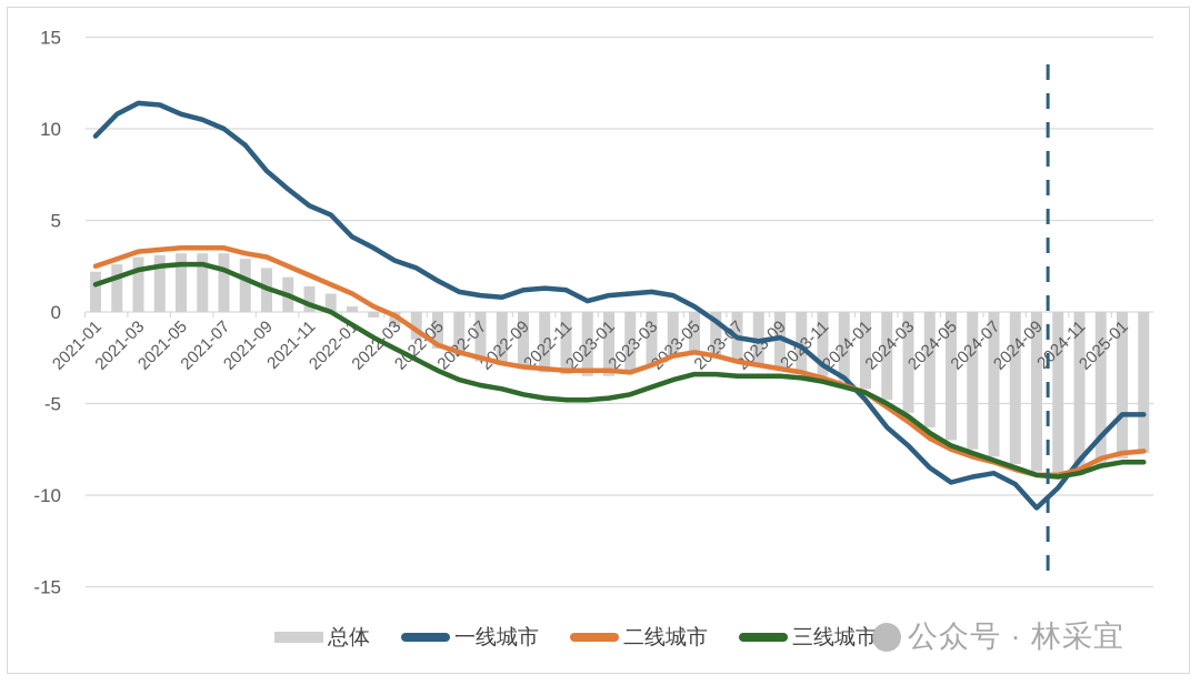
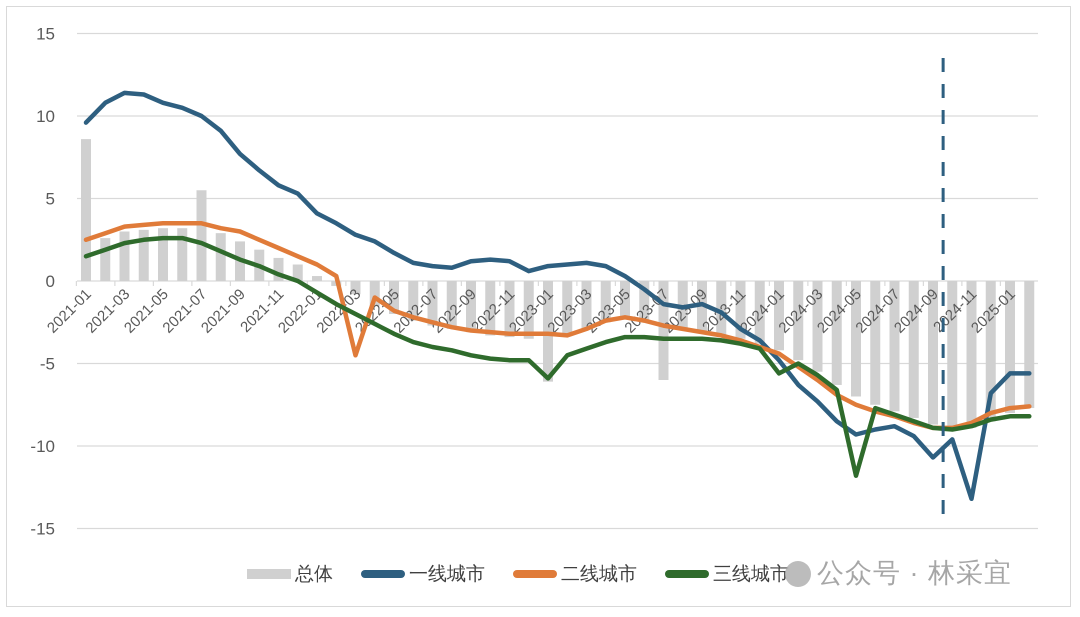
总体/2021-01: 2.2 -> 8.6
总体/2021-07: 3.2 -> 5.5
二线城市/2022-03: -0.2 -> -4.5
总体/2023-01: -3.5 -> -6.1
三线城市/2023-01: -4.7 -> -5.9
总体/2023-07: -2.7 -> -6.0
三线城市/2024-01: -4.4 -> -5.6
三线城市/2024-05: -7.3 -> -11.8
一线城市/2024-11: -8.1 -> -13.2
